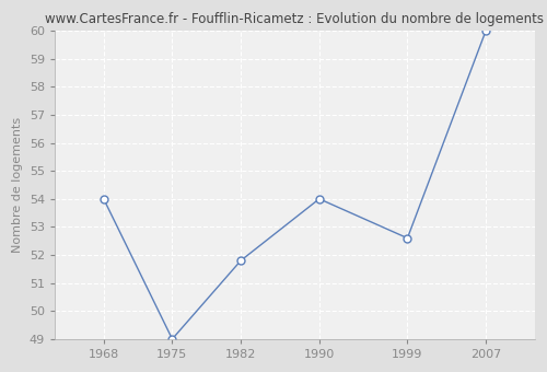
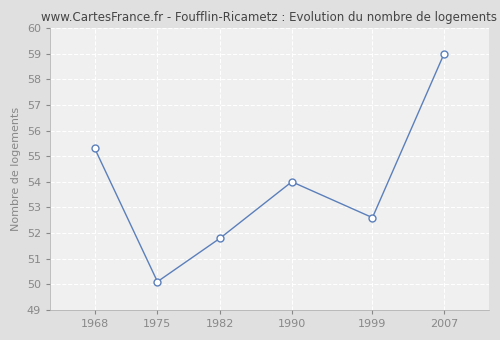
1968: 54.0 -> 55.3
1975: 49.0 -> 50.1
2007: 60.0 -> 59.0
